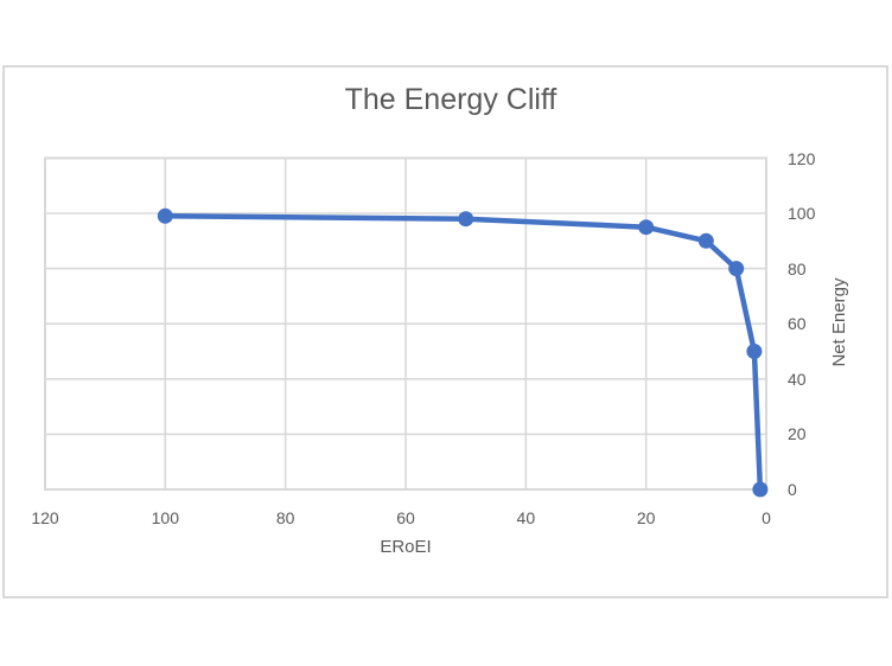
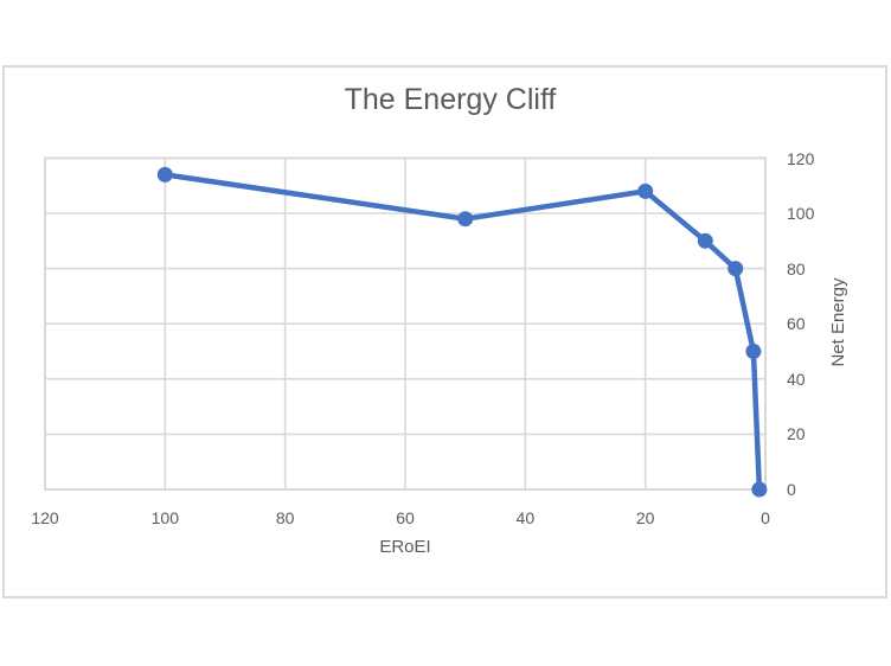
100: 99 -> 114
20: 95 -> 108
